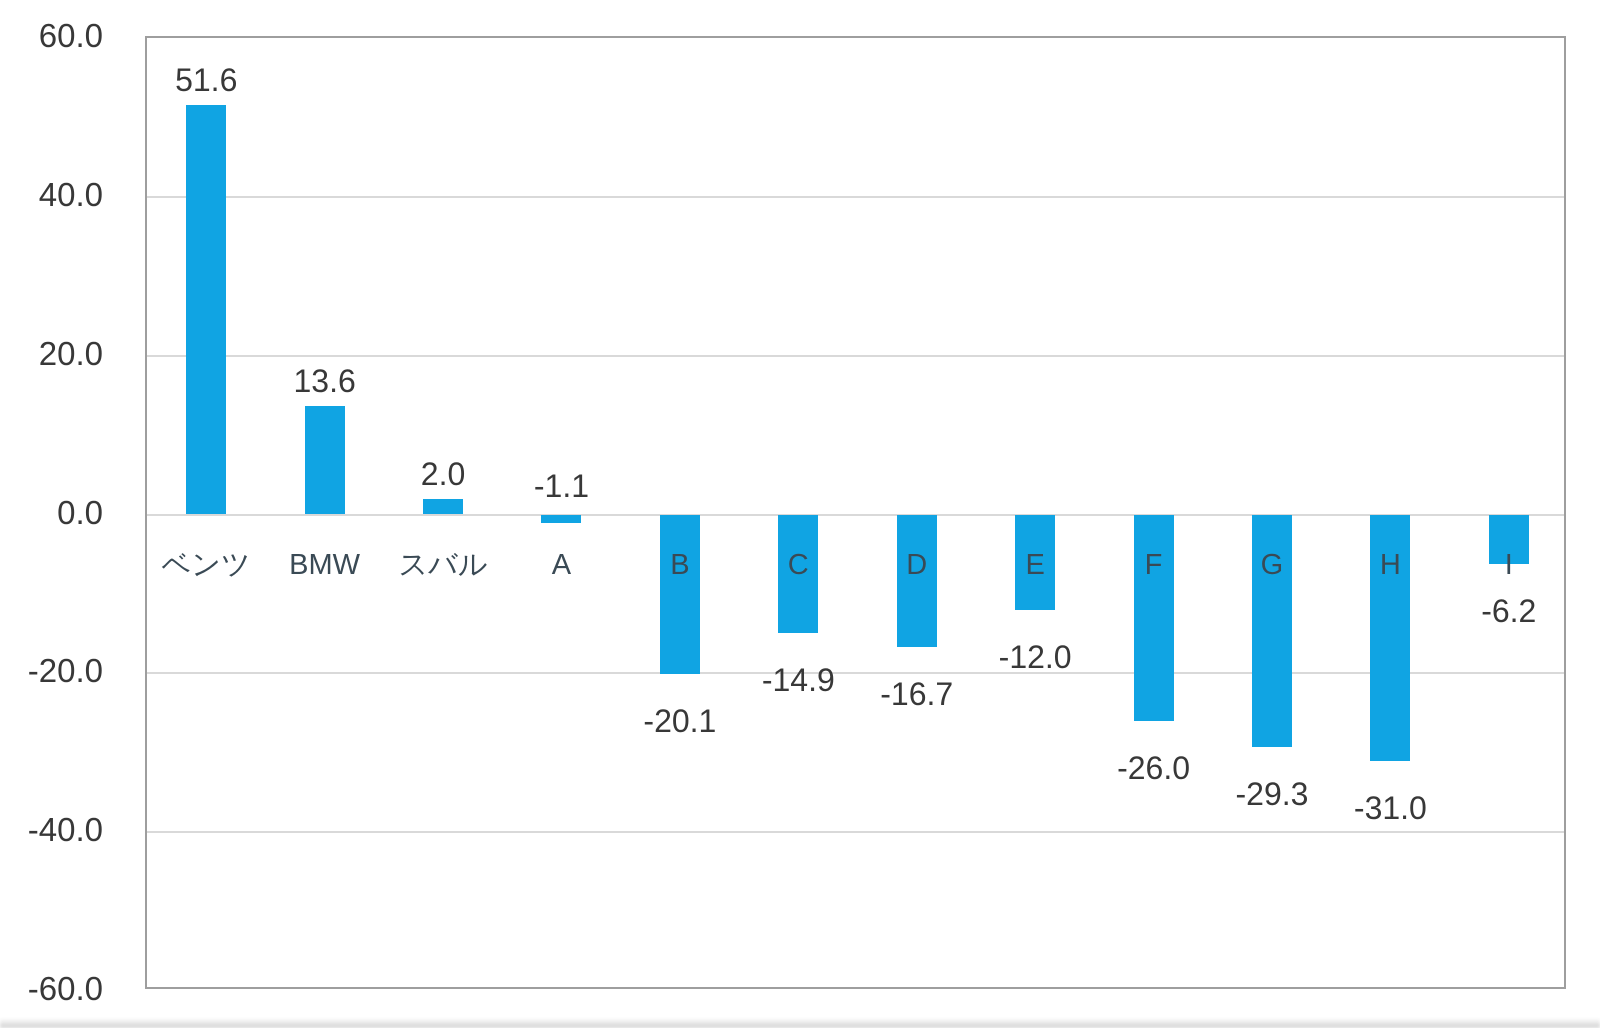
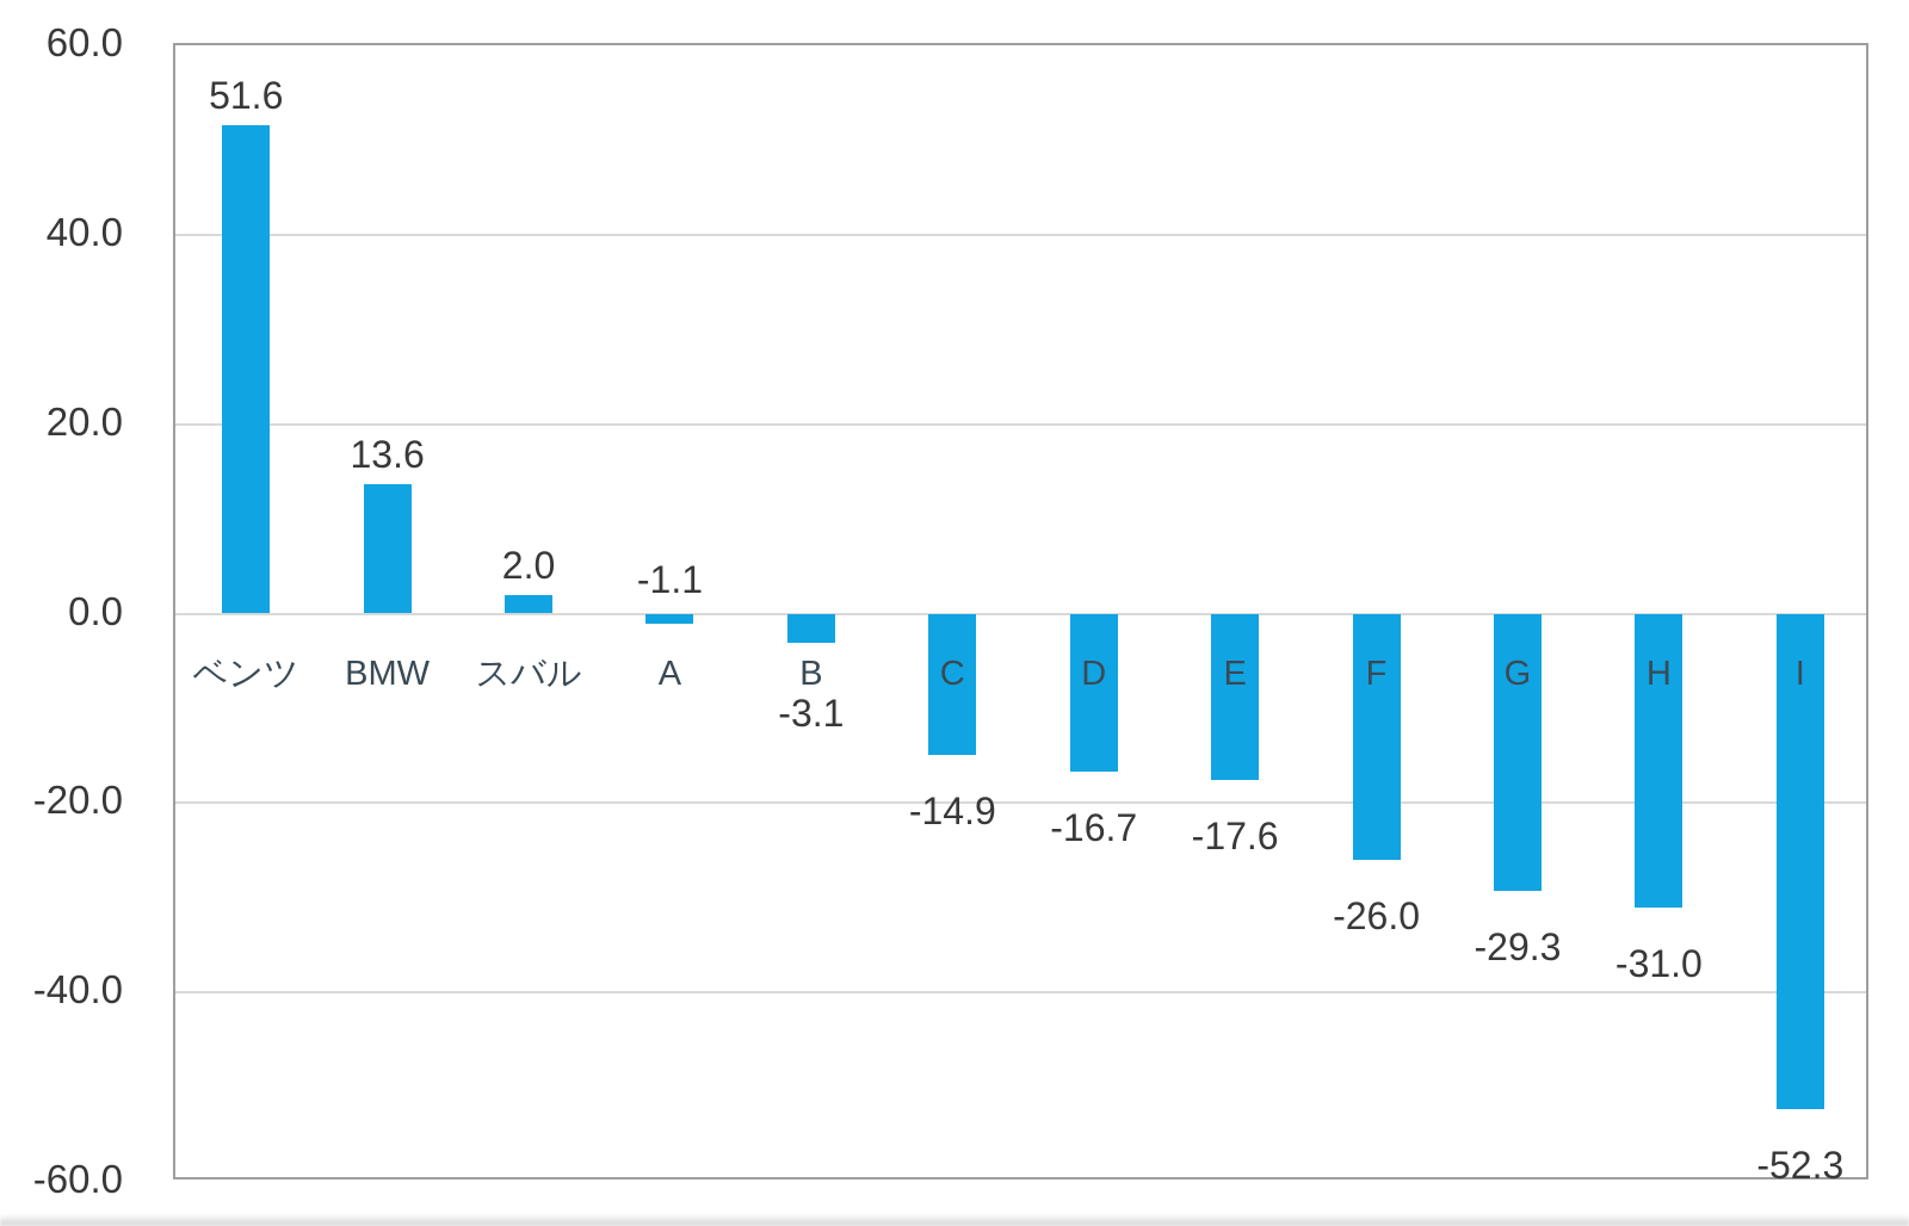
B: -20.1 -> -3.1
E: -12.0 -> -17.6
I: -6.2 -> -52.3
